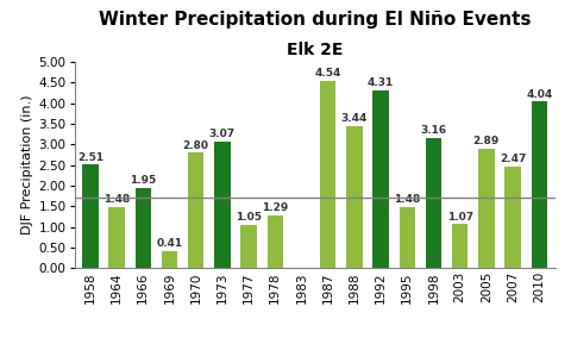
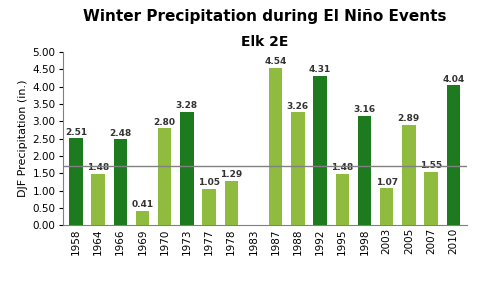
1966: 1.95 -> 2.48
1973: 3.07 -> 3.28
1988: 3.44 -> 3.26
2007: 2.47 -> 1.55
